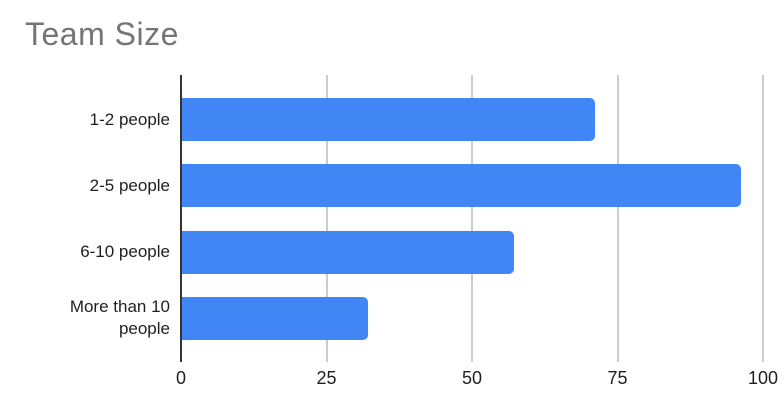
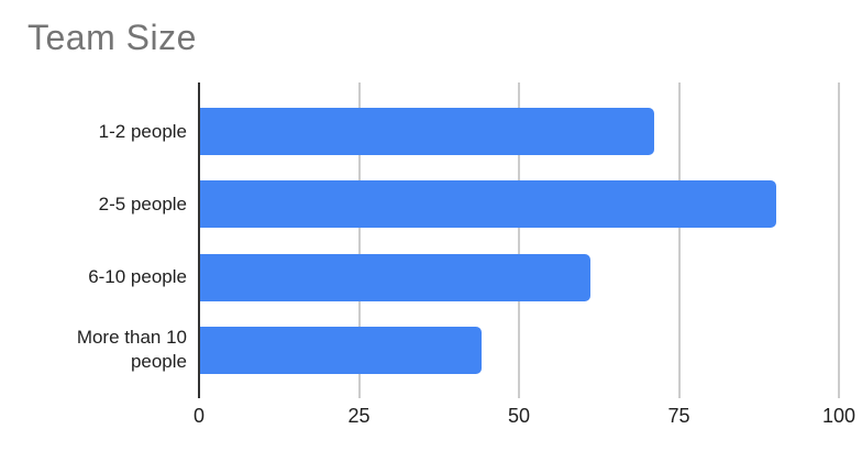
2-5 people: 96 -> 90
6-10 people: 57 -> 61
More than 10 people: 32 -> 44
